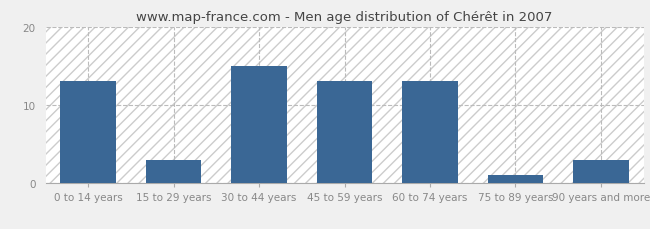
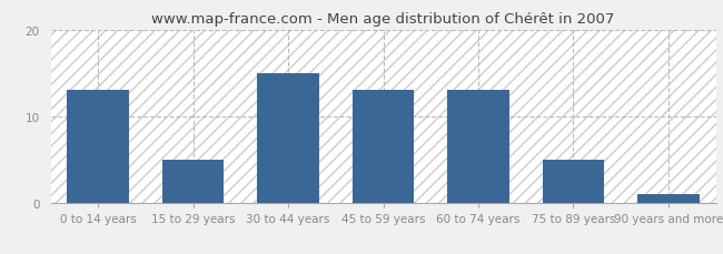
15 to 29 years: 3 -> 5
75 to 89 years: 1 -> 5
90 years and more: 3 -> 1
